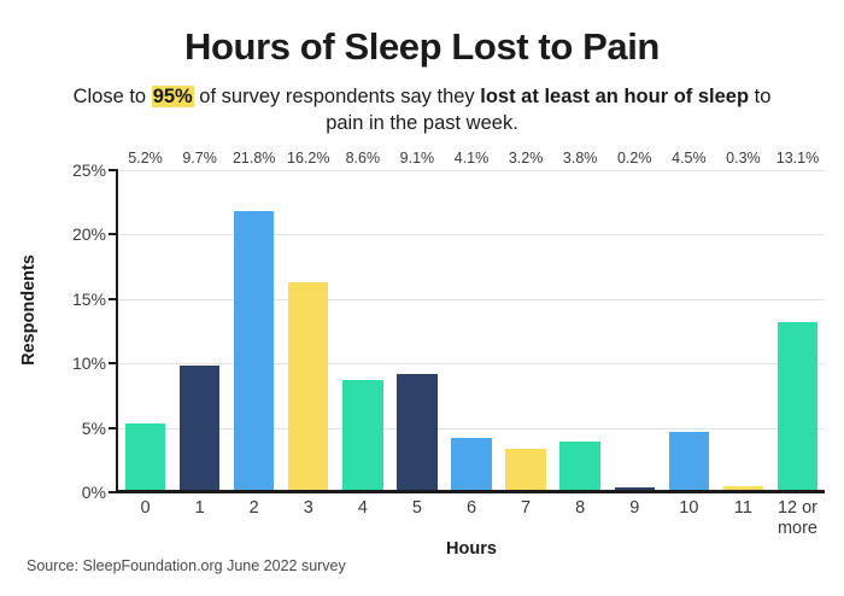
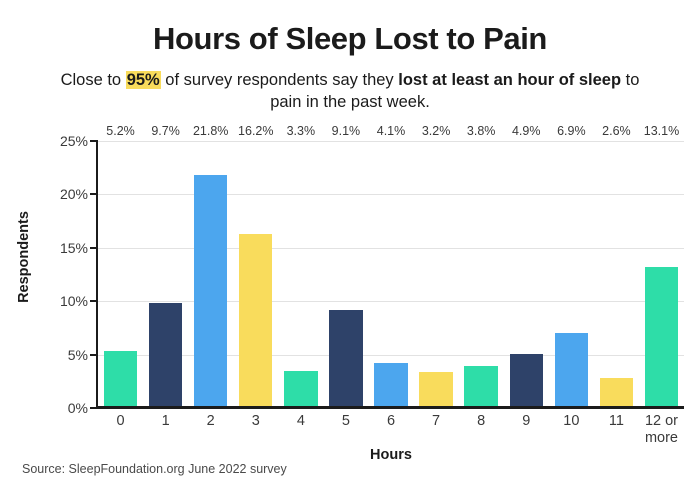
4: 8.6% -> 3.3%
9: 0.2% -> 4.9%
10: 4.5% -> 6.9%
11: 0.3% -> 2.6%
